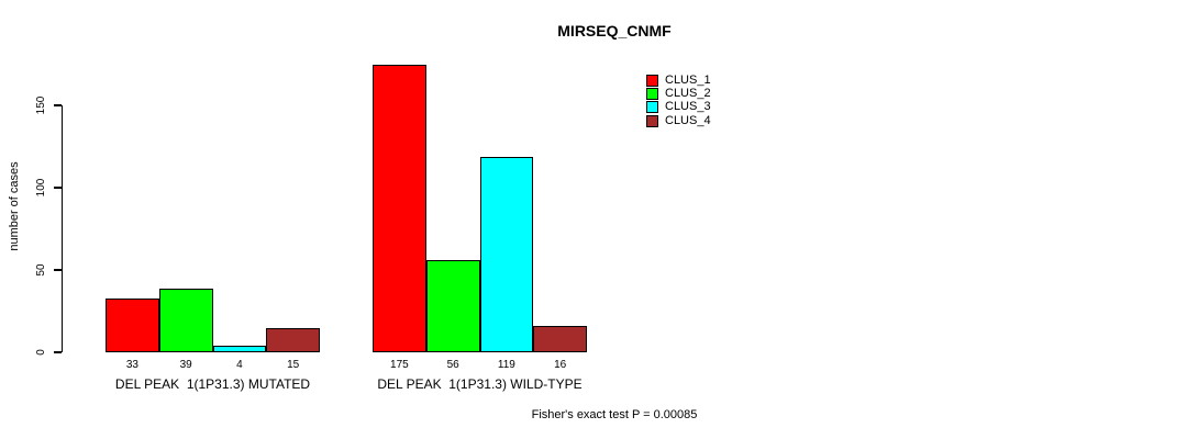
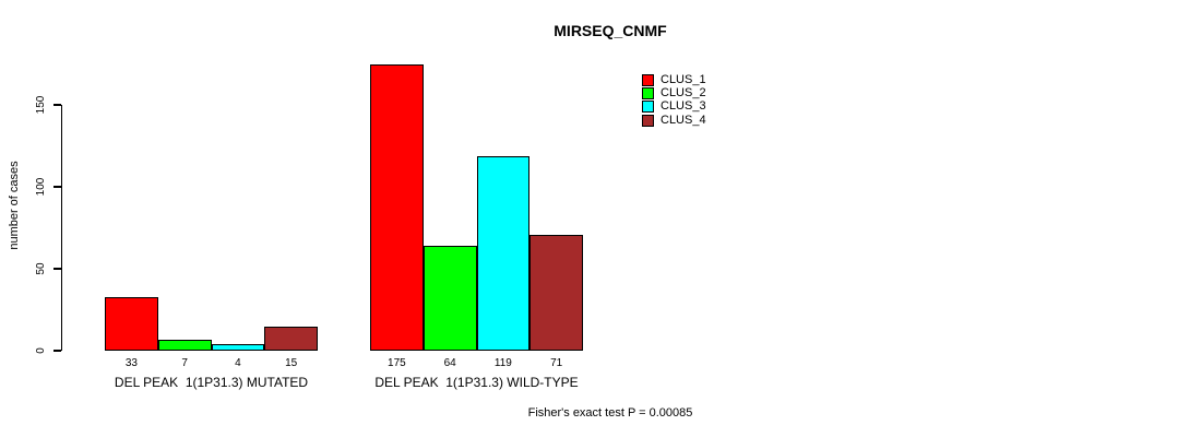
CLUS_2/DEL PEAK 1(1P31.3) MUTATED: 39 -> 7
CLUS_2/DEL PEAK 1(1P31.3) WILD-TYPE: 56 -> 64
CLUS_4/DEL PEAK 1(1P31.3) WILD-TYPE: 16 -> 71
